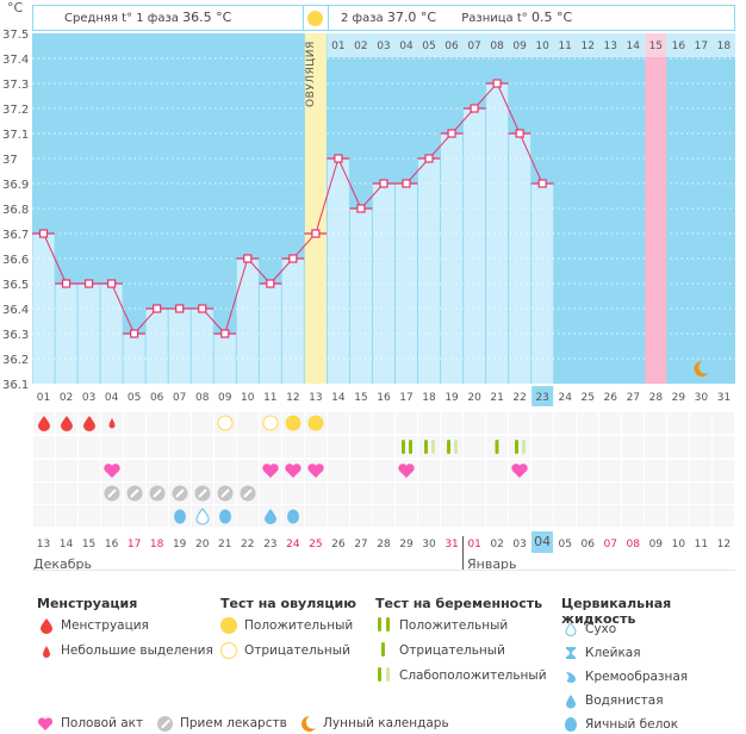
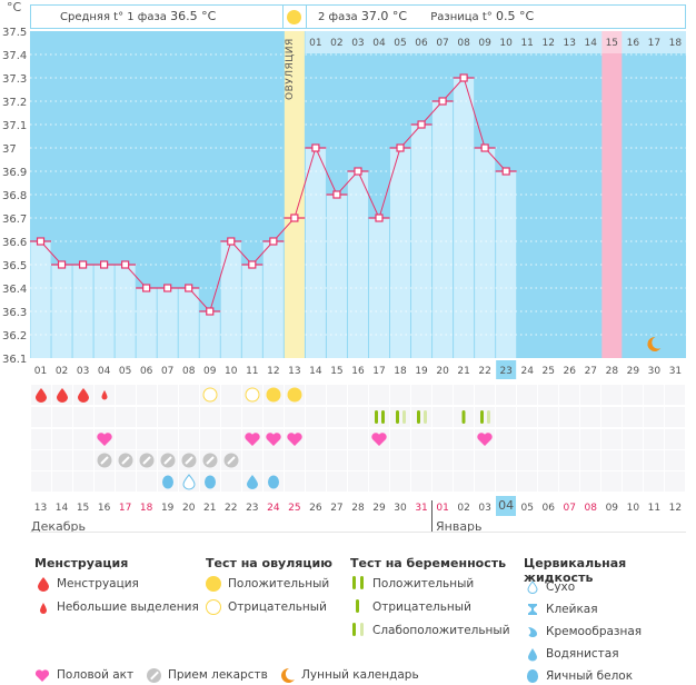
01: 36.7 -> 36.6
05: 36.3 -> 36.5
17: 36.9 -> 36.7
22: 37.1 -> 37.0
